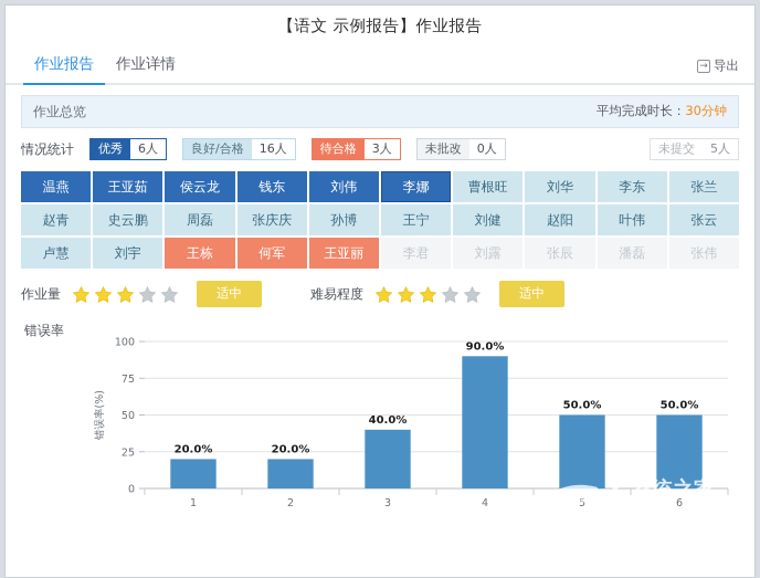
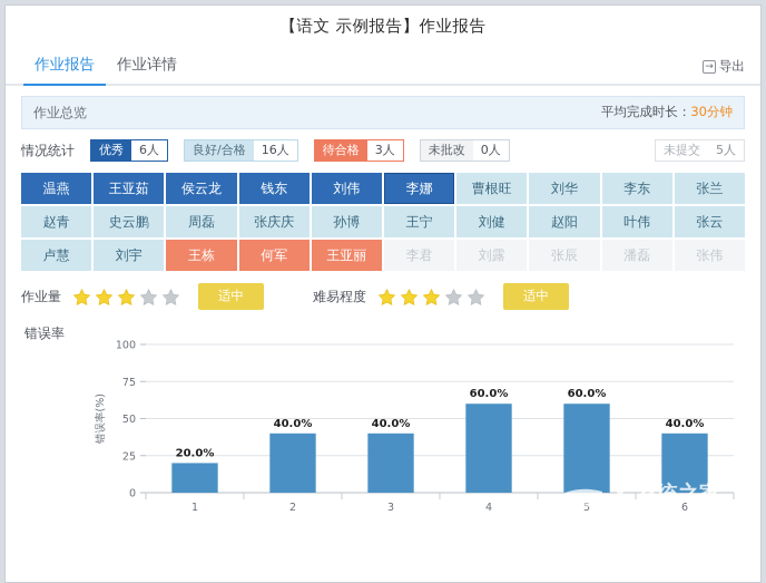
2: 20.0% -> 40.0%
4: 90.0% -> 60.0%
5: 50.0% -> 60.0%
6: 50.0% -> 40.0%
